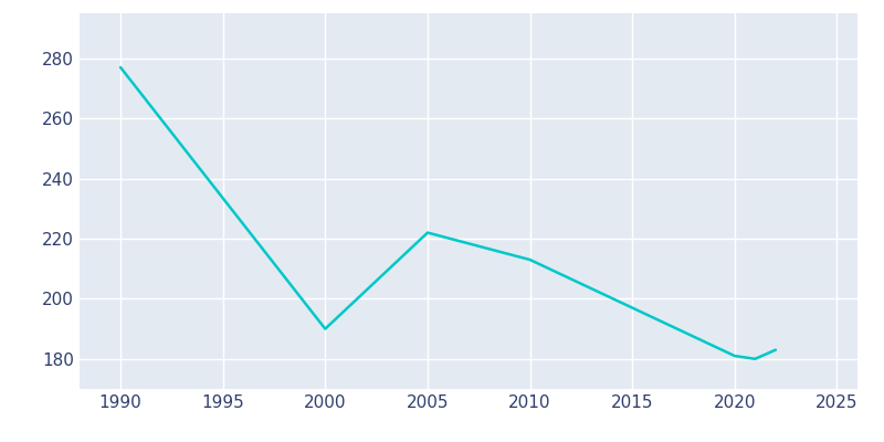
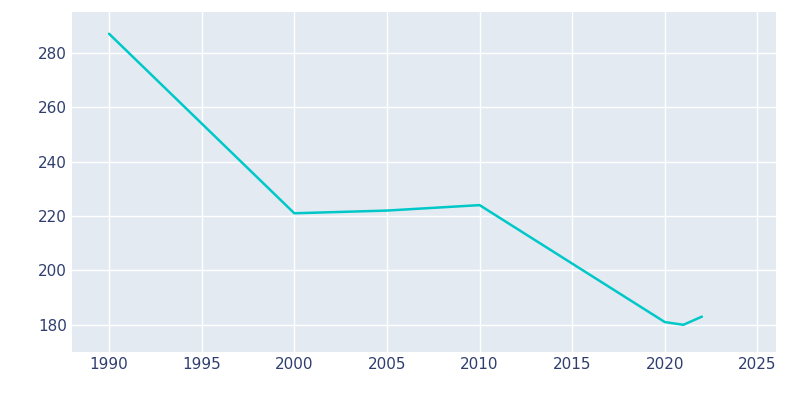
1990: 277 -> 287
2000: 190 -> 221
2010: 213 -> 224
